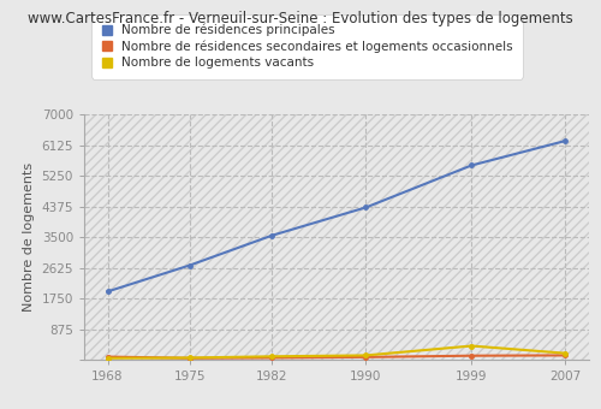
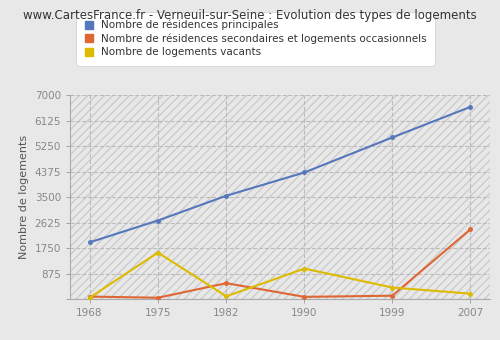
Nombre de logements vacants/1975: 60 -> 1600
Nombre de résidences secondaires et logements occasionnels/1982: 60 -> 550
Nombre de logements vacants/1990: 130 -> 1050
Nombre de résidences principales/2007: 6250 -> 6600
Nombre de résidences secondaires et logements occasionnels/2007: 130 -> 2400
